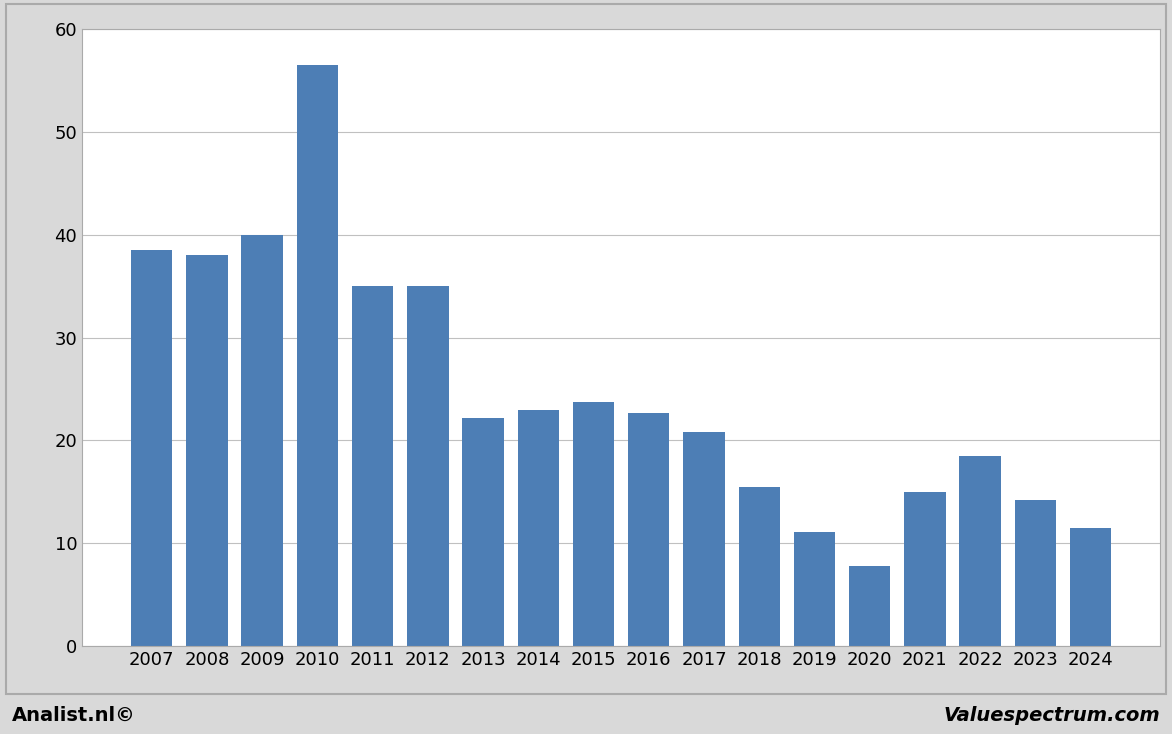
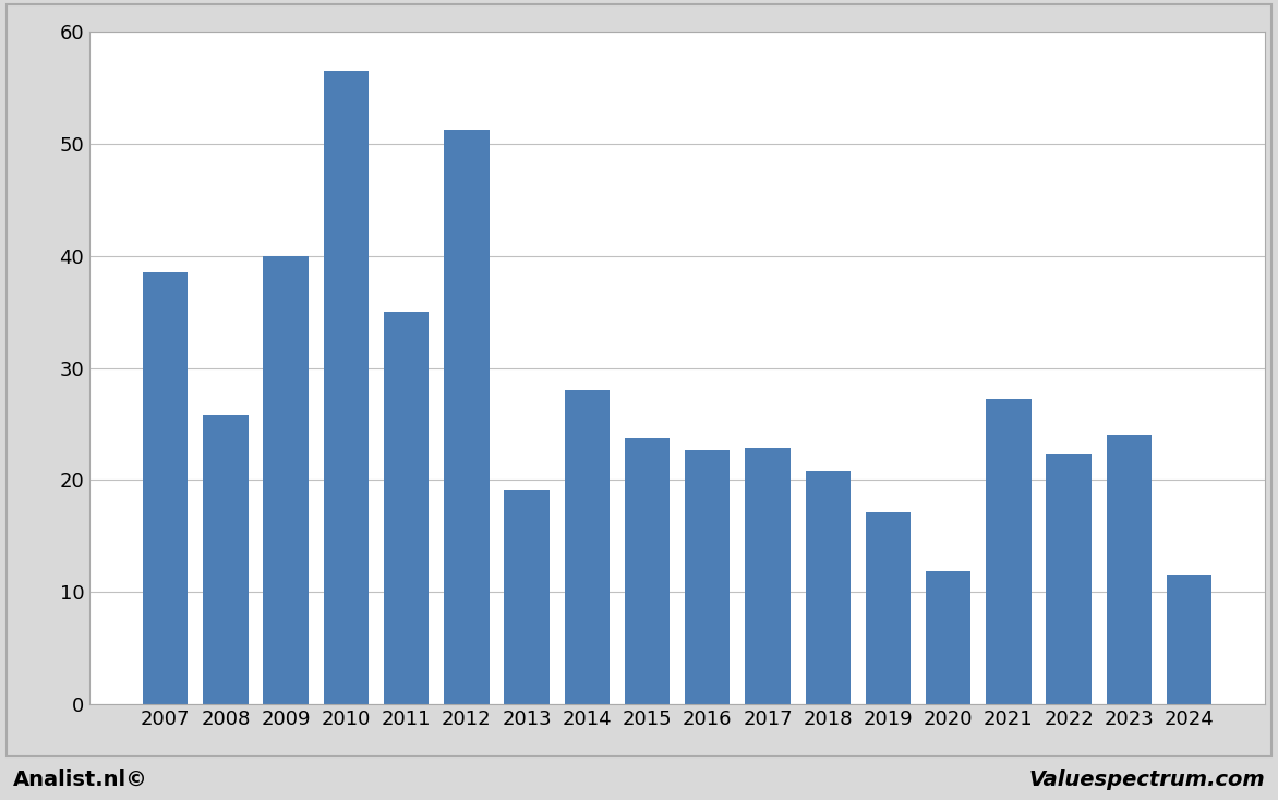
2008: 38.0 -> 25.8
2012: 35.0 -> 51.3
2013: 22.2 -> 19.1
2014: 23.0 -> 28.0
2017: 20.8 -> 22.9
2018: 15.5 -> 20.8
2019: 11.1 -> 17.1
2020: 7.8 -> 11.9
2021: 15.0 -> 27.2
2022: 18.5 -> 22.3
2023: 14.2 -> 24.0
